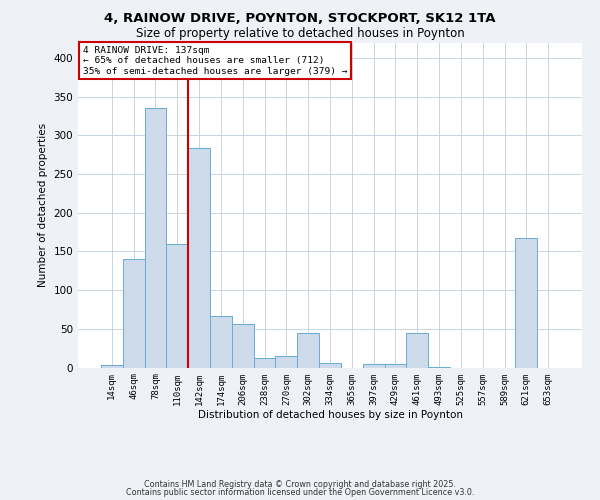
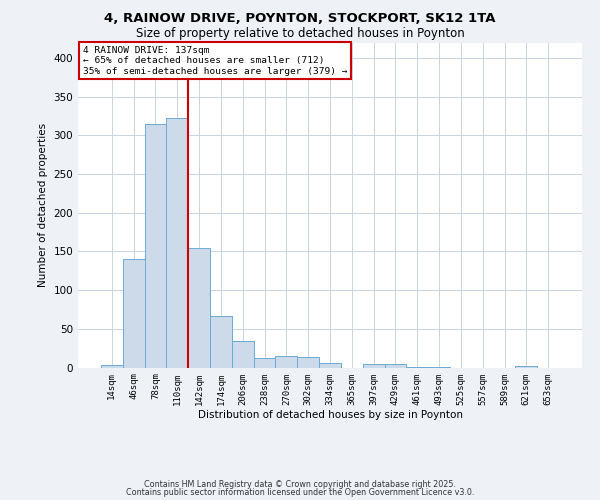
78sqm: 336 -> 315
110sqm: 160 -> 322
142sqm: 284 -> 155
206sqm: 56 -> 34
302sqm: 44 -> 14
461sqm: 44 -> 1
621sqm: 168 -> 2
